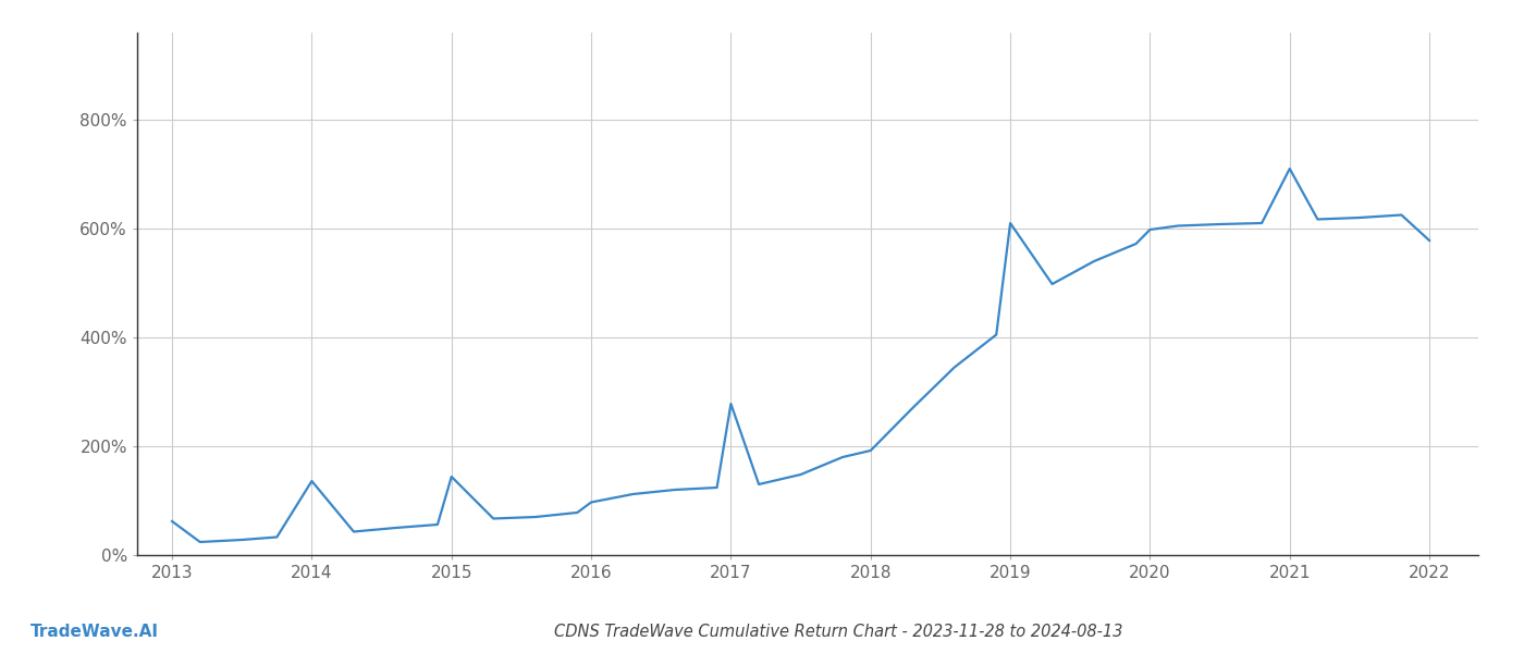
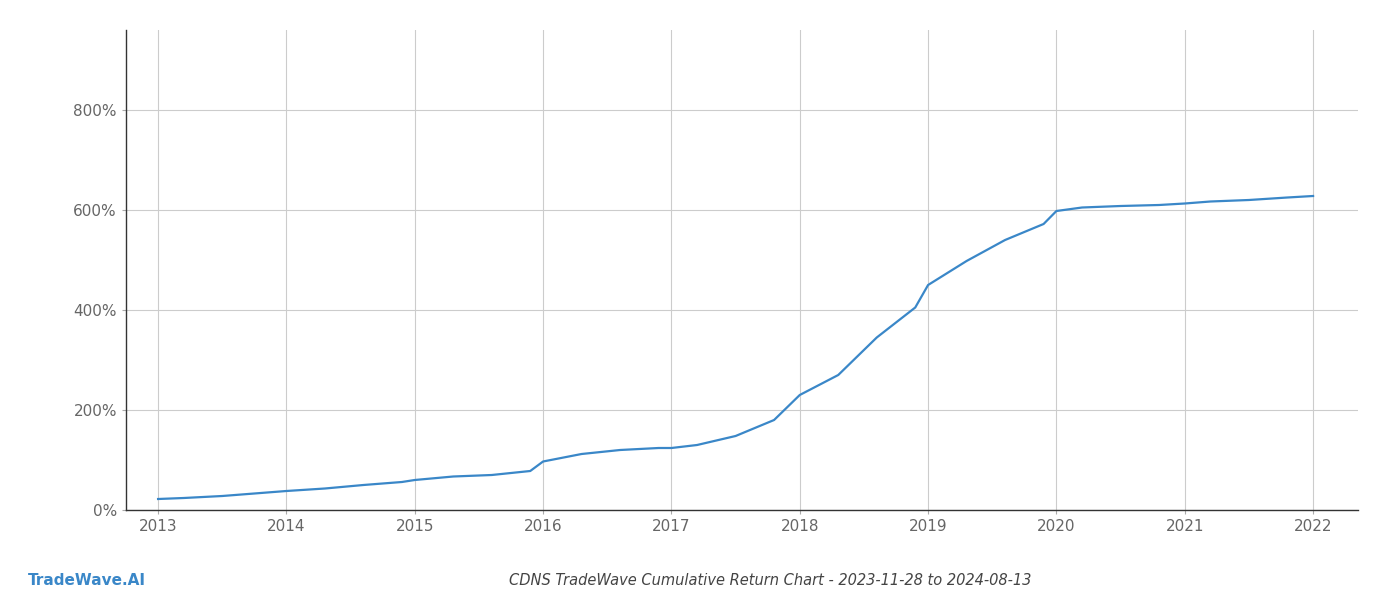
2013: 62% -> 22%
2014: 136% -> 38%
2015: 144% -> 60%
2017: 278% -> 124%
2018: 192% -> 230%
2019: 610% -> 450%
2021: 710% -> 613%
2022: 578% -> 628%
